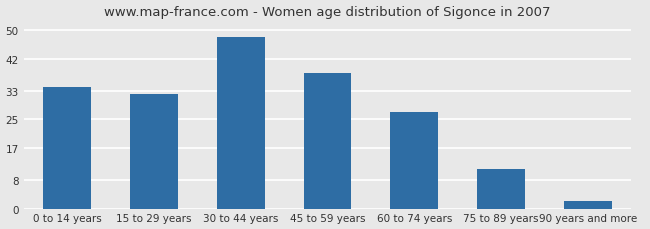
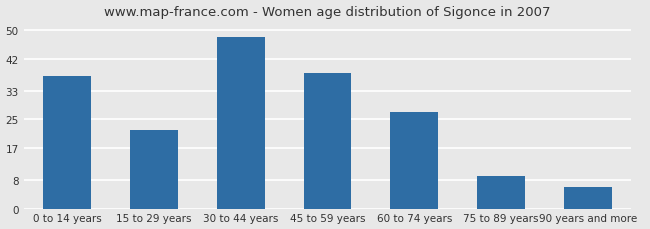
0 to 14 years: 34 -> 37
15 to 29 years: 32 -> 22
75 to 89 years: 11 -> 9
90 years and more: 2 -> 6
